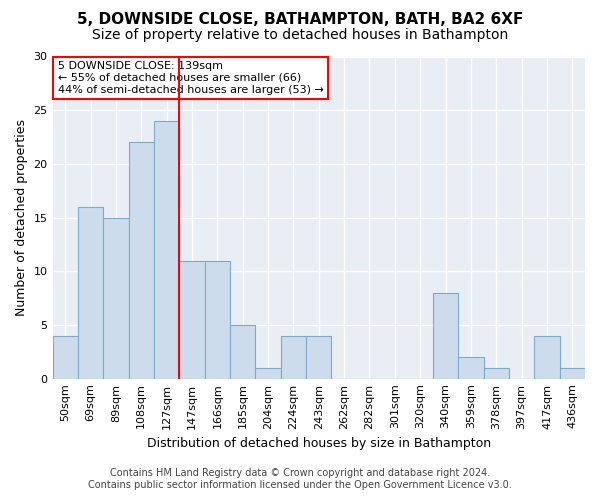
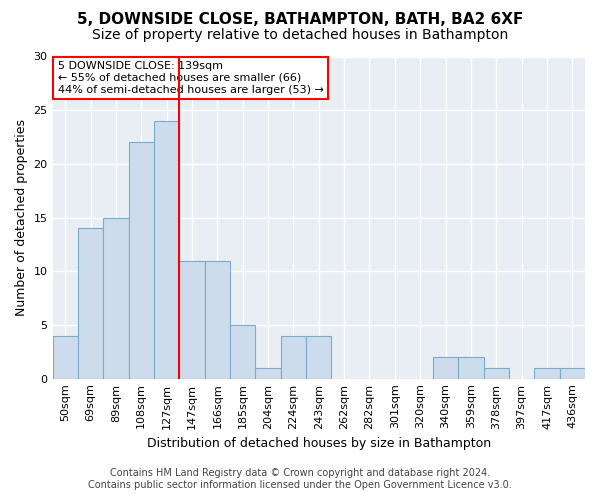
69sqm: 16 -> 14
340sqm: 8 -> 2
417sqm: 4 -> 1
